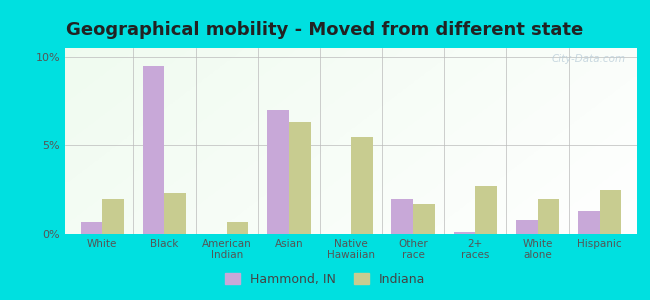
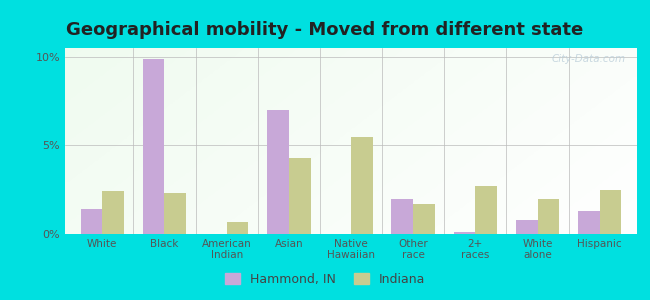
Hammond, IN/White: 0.7% -> 1.4%
Indiana/White: 2.0% -> 2.4%
Hammond, IN/Black: 9.5% -> 9.9%
Indiana/Asian: 6.3% -> 4.3%
